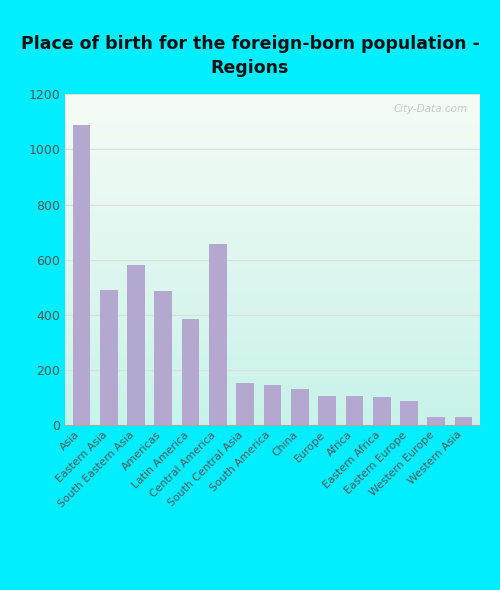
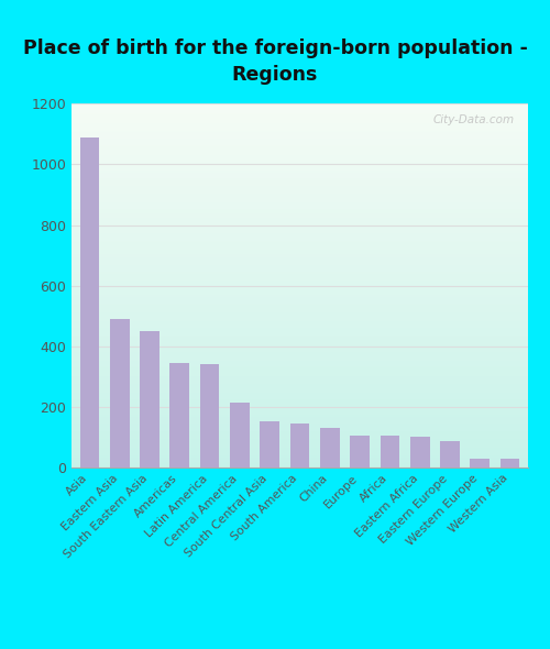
South Eastern Asia: 580 -> 450
Americas: 485 -> 345
Latin America: 385 -> 340
Central America: 655 -> 215
